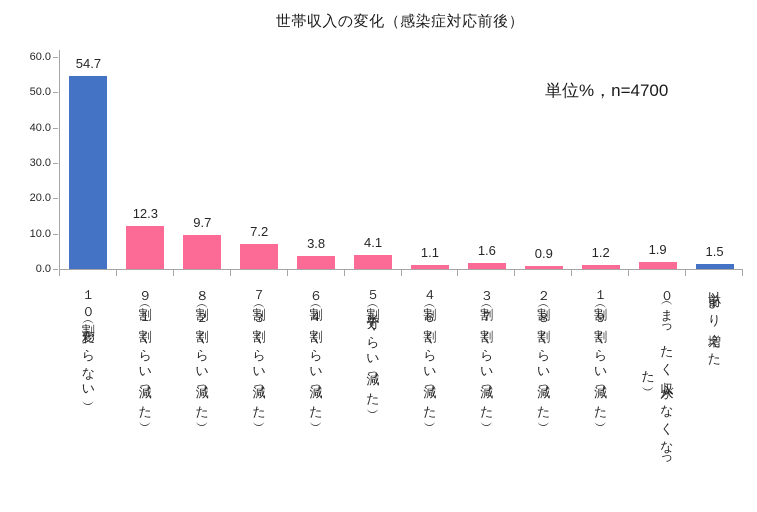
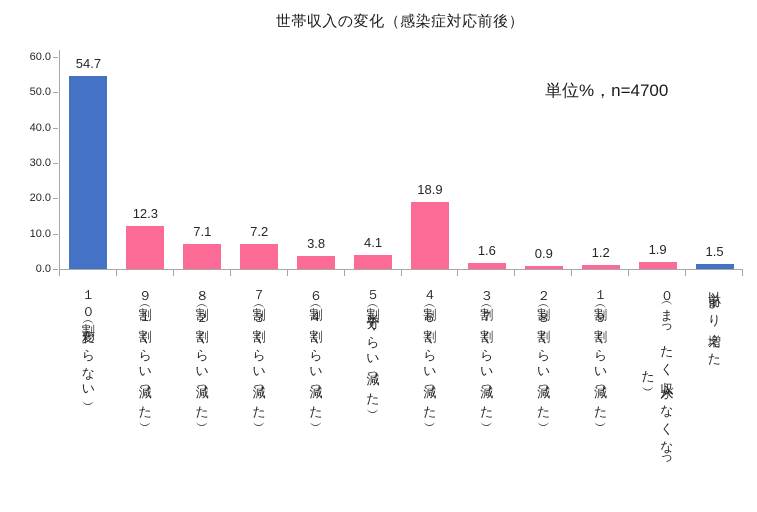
８割（２割くらい減った）: 9.7 -> 7.1
４割（６割くらい減った）: 1.1 -> 18.9
